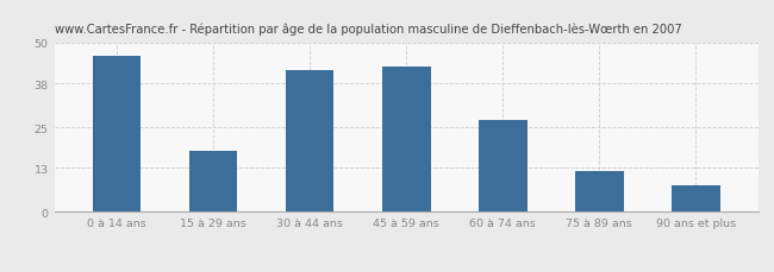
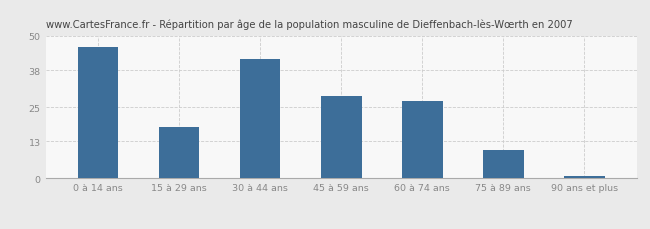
45 à 59 ans: 43 -> 29
75 à 89 ans: 12 -> 10
90 ans et plus: 8 -> 1
